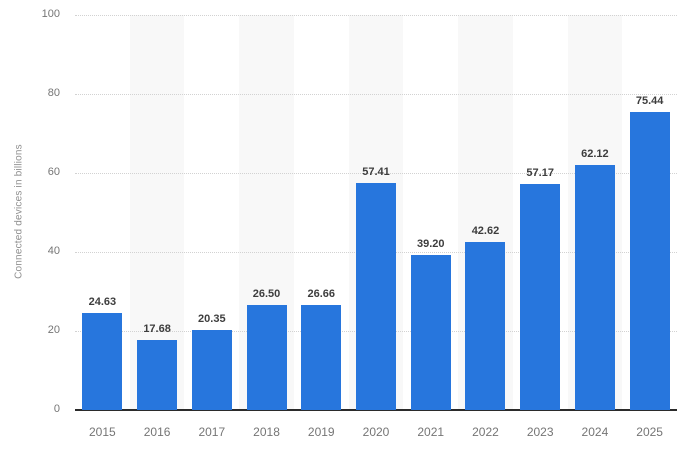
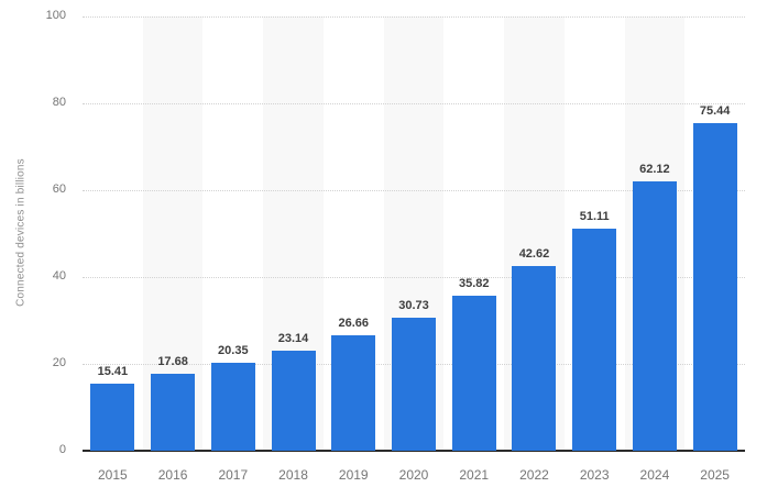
2015: 24.63 -> 15.41
2018: 26.50 -> 23.14
2020: 57.41 -> 30.73
2021: 39.20 -> 35.82
2023: 57.17 -> 51.11
